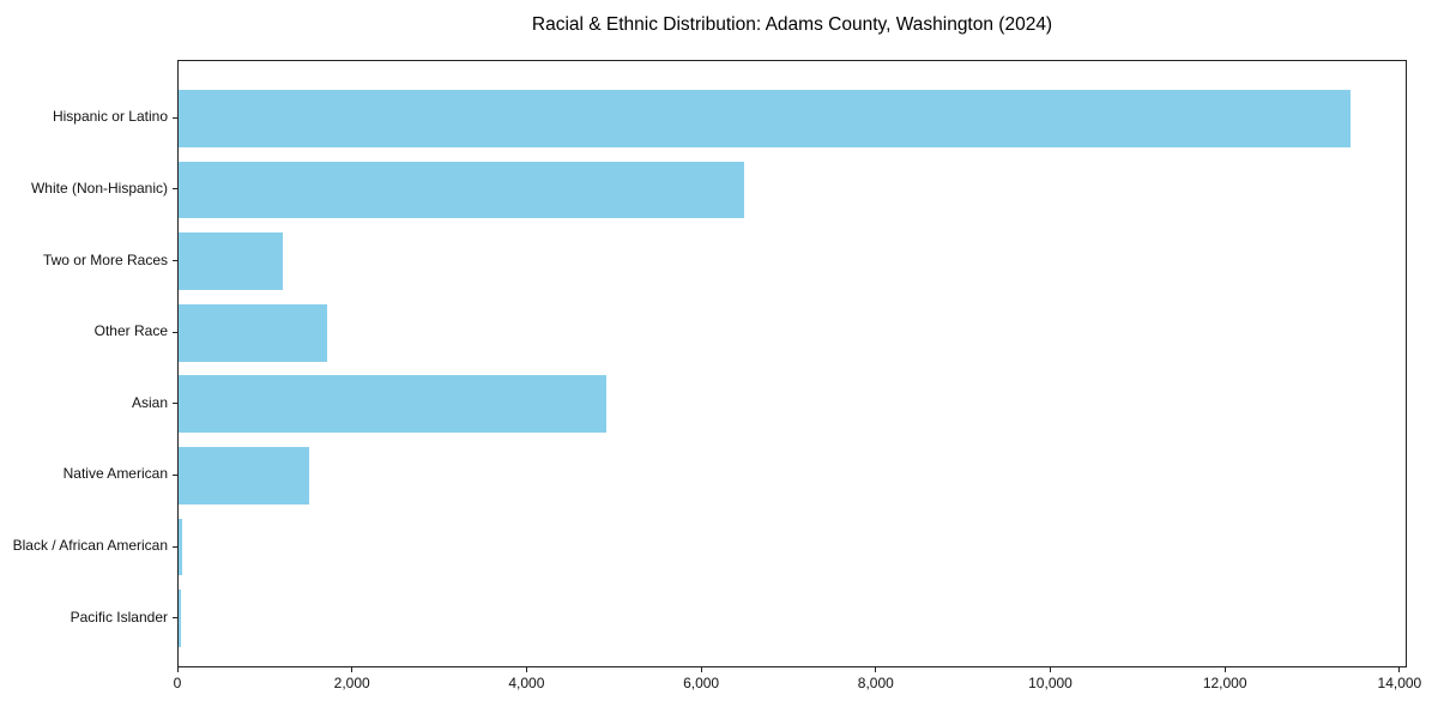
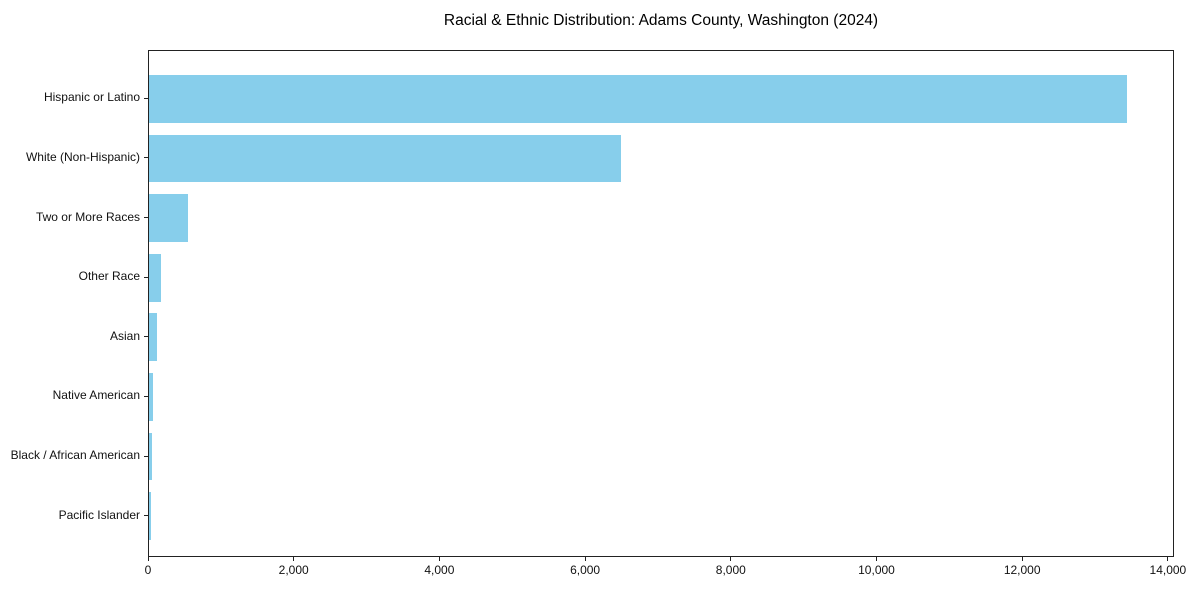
Two or More Races: 1200 -> 500
Other Race: 1700 -> 200
Asian: 4900 -> 100
Native American: 1500 -> 100
